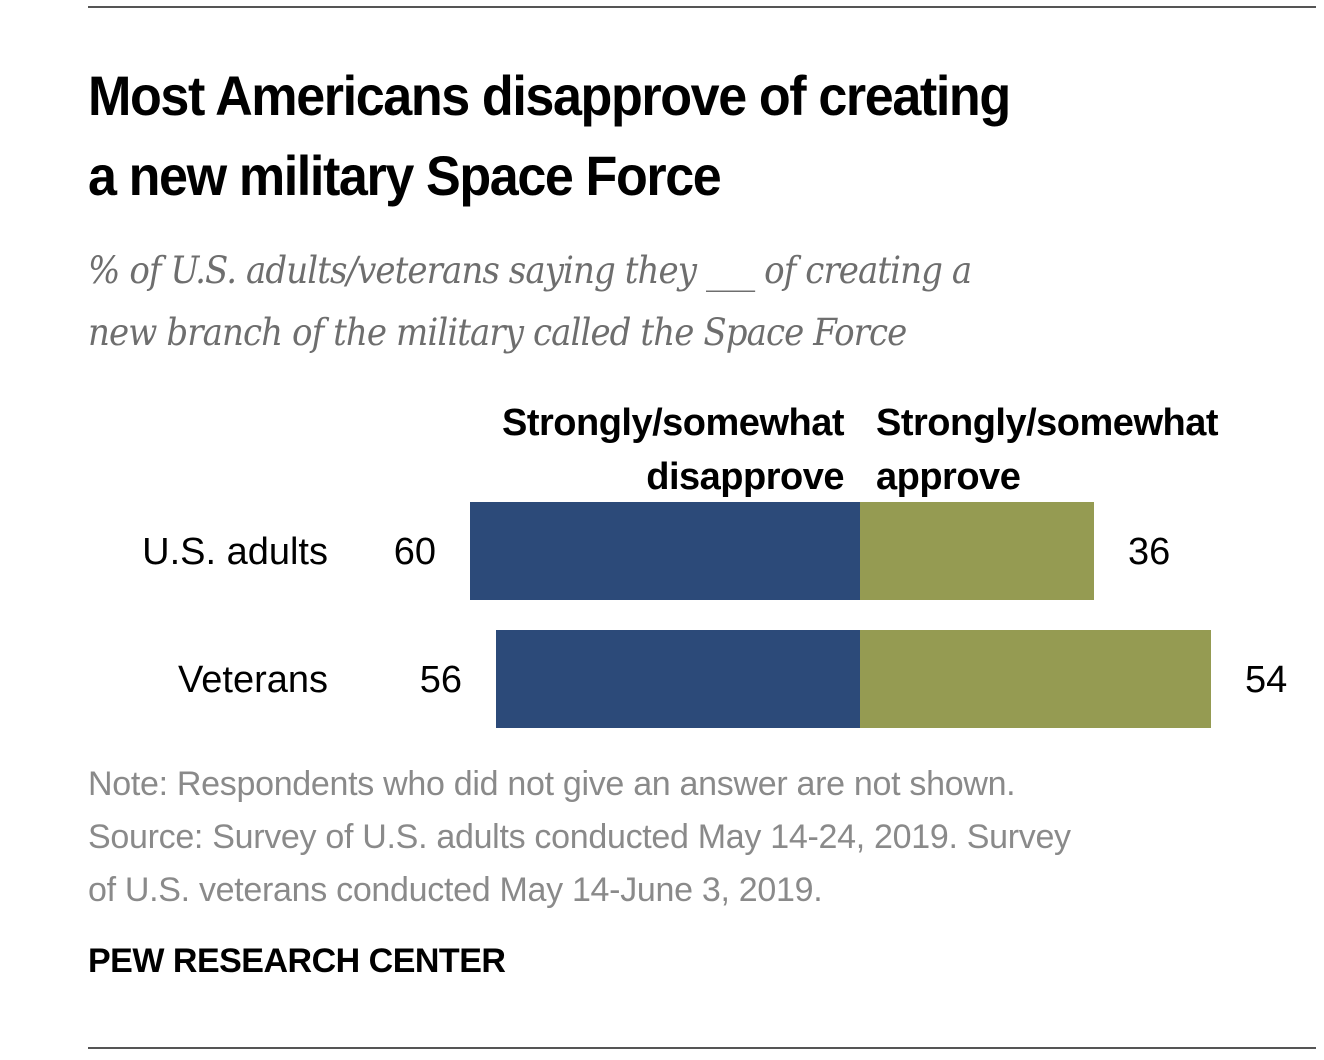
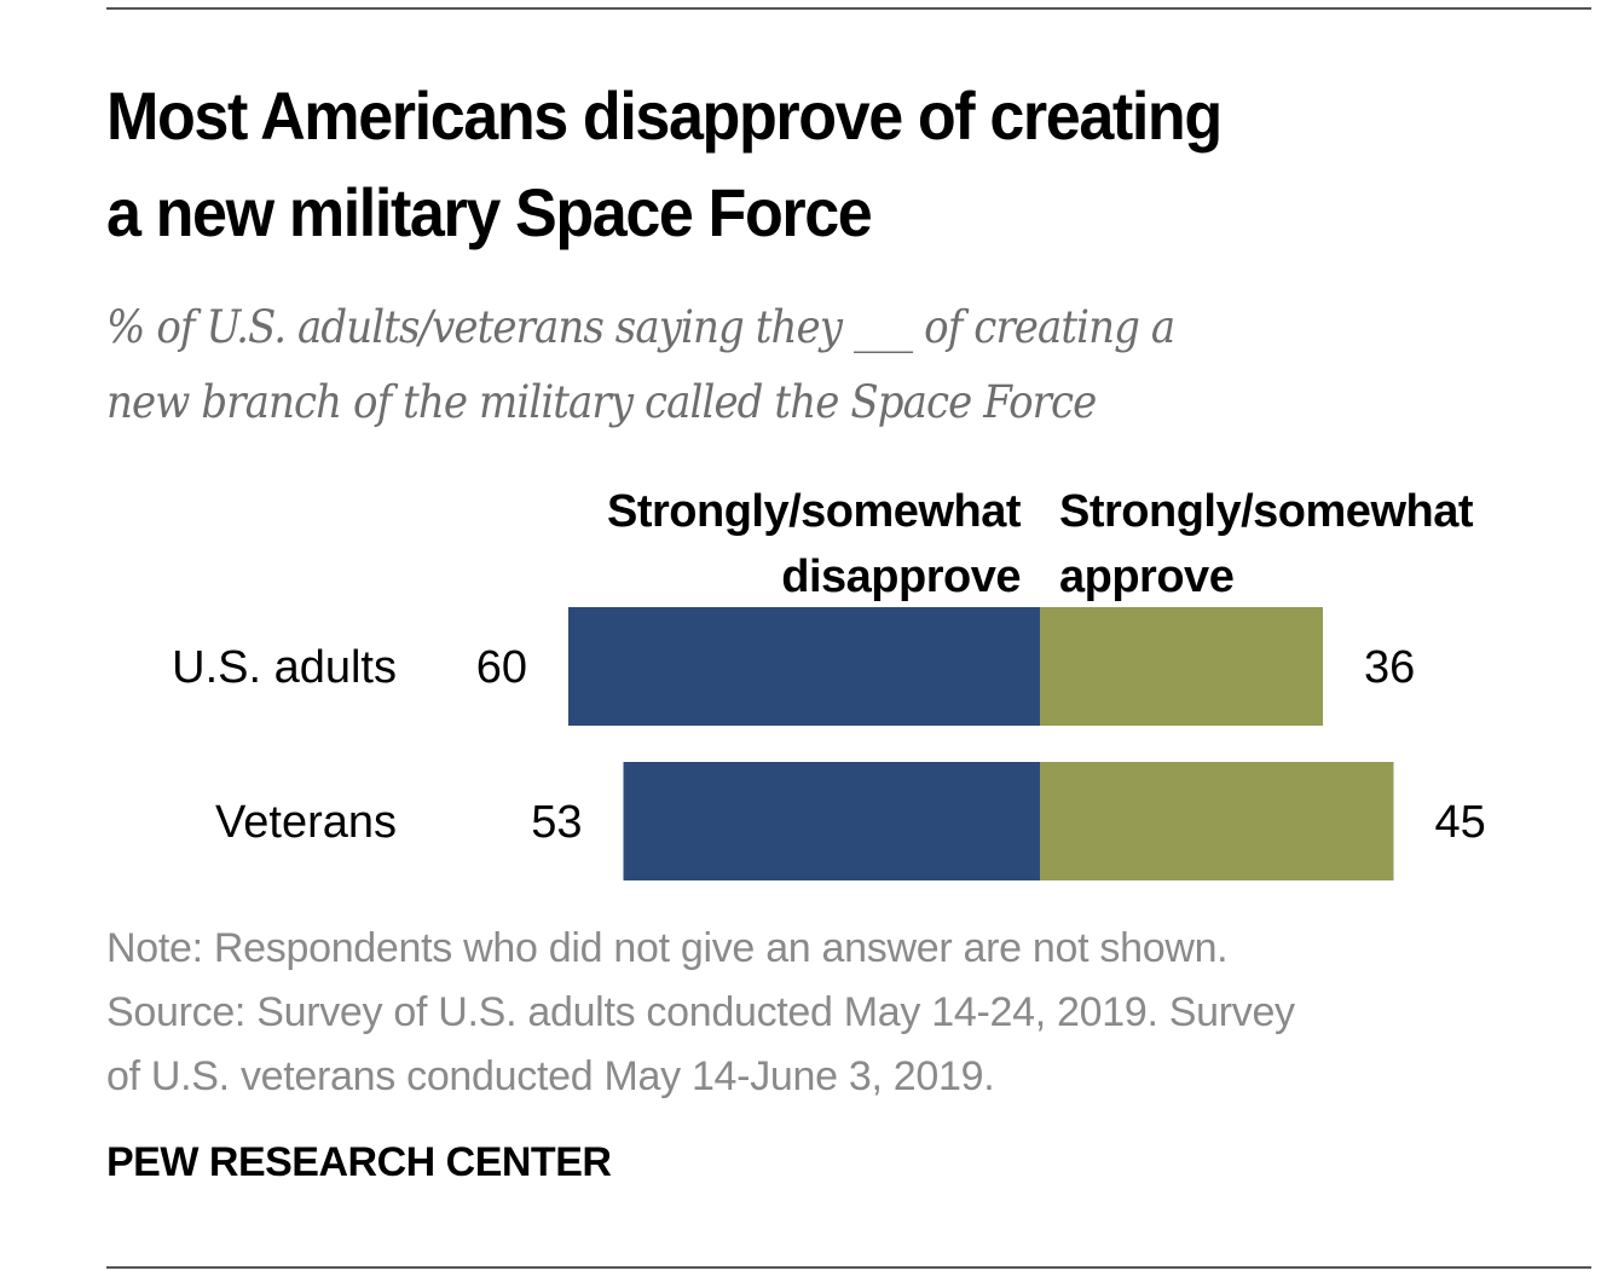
Strongly/somewhat disapprove/Veterans: 56 -> 53
Strongly/somewhat approve/Veterans: 54 -> 45
